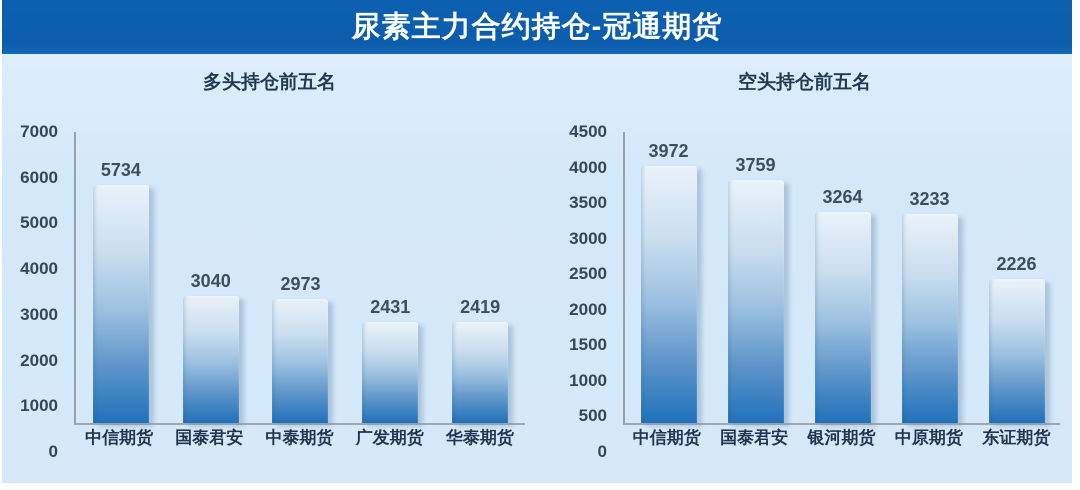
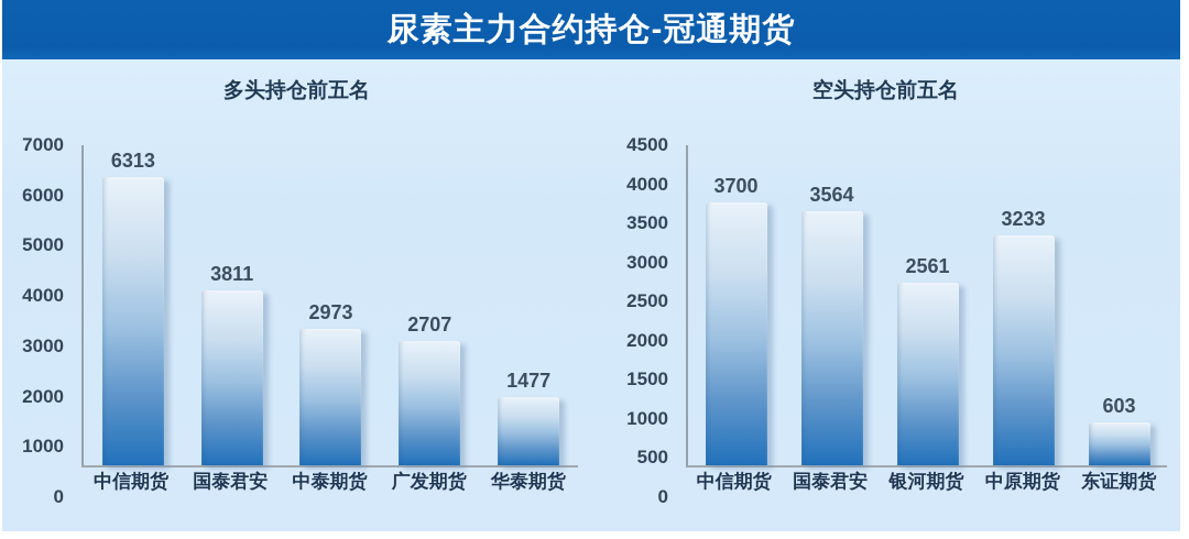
多头持仓前五名/中信期货: 5734 -> 6313
多头持仓前五名/国泰君安: 3040 -> 3811
多头持仓前五名/广发期货: 2431 -> 2707
多头持仓前五名/华泰期货: 2419 -> 1477
空头持仓前五名/中信期货: 3972 -> 3700
空头持仓前五名/国泰君安: 3759 -> 3564
空头持仓前五名/银河期货: 3264 -> 2561
空头持仓前五名/东证期货: 2226 -> 603
